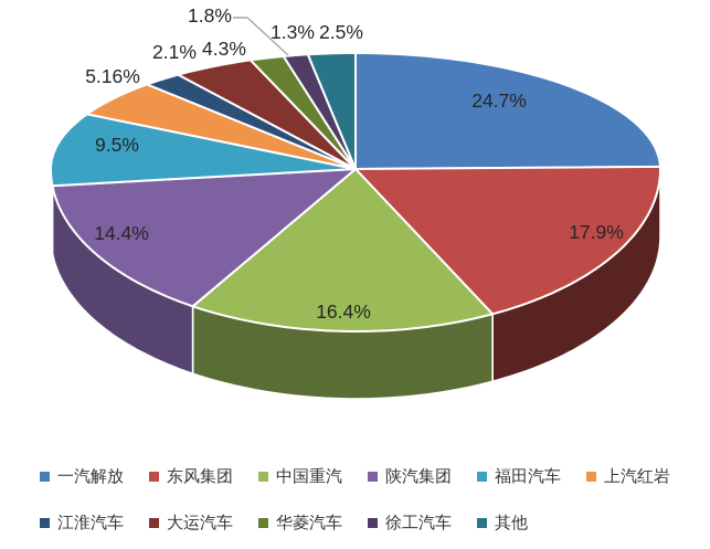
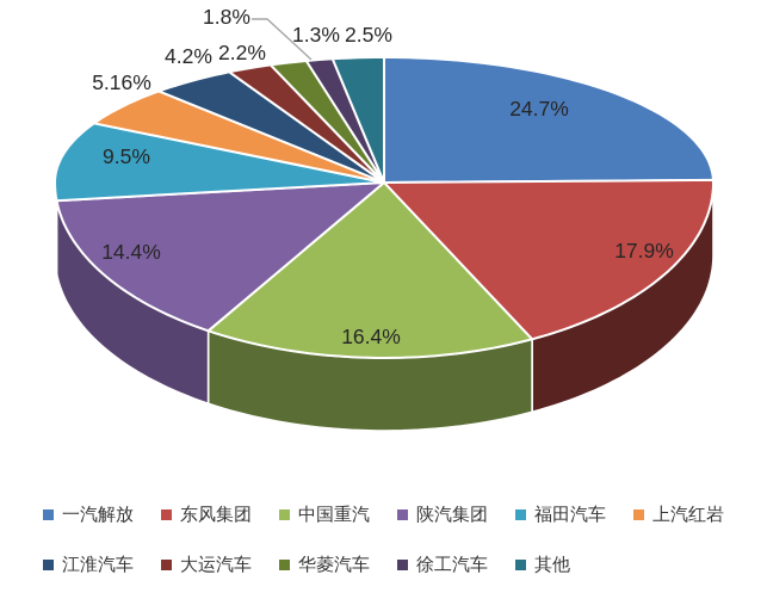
江淮汽车: 2.1% -> 4.2%
大运汽车: 4.3% -> 2.2%
